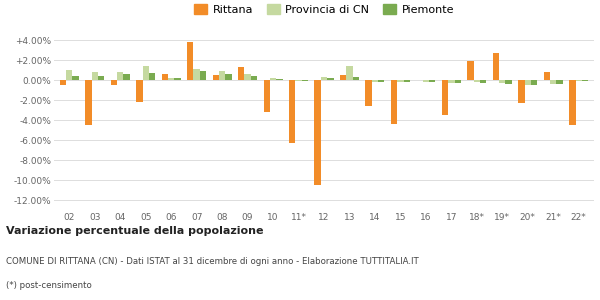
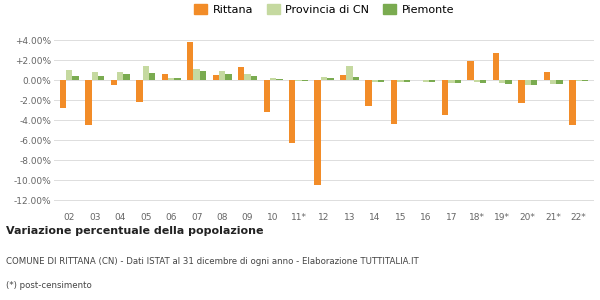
Rittana/02: -0.5% -> -2.8%
